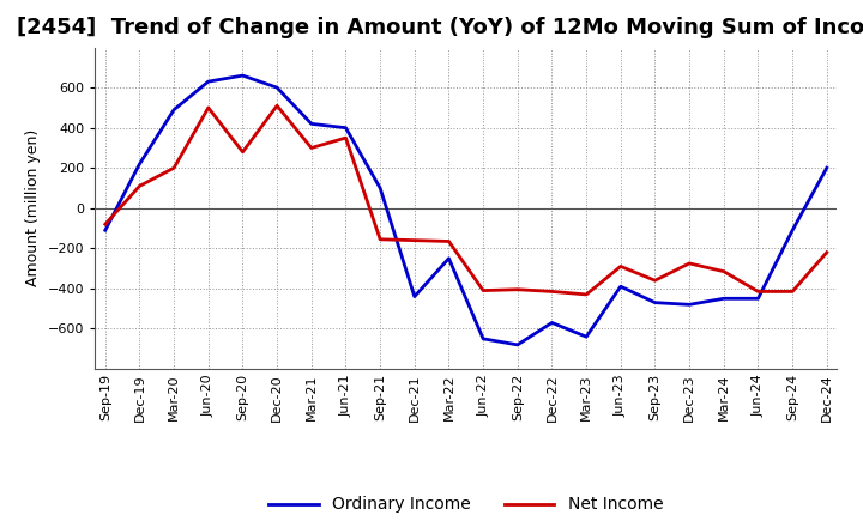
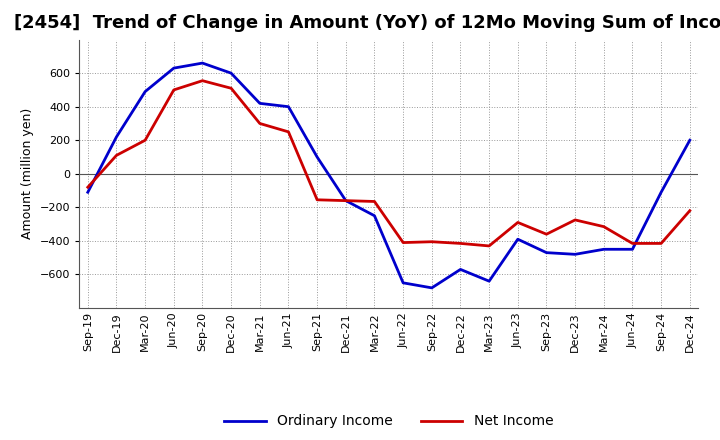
Net Income/Sep-20: 280 -> 560
Net Income/Jun-21: 350 -> 250
Ordinary Income/Dec-21: -440 -> -160
